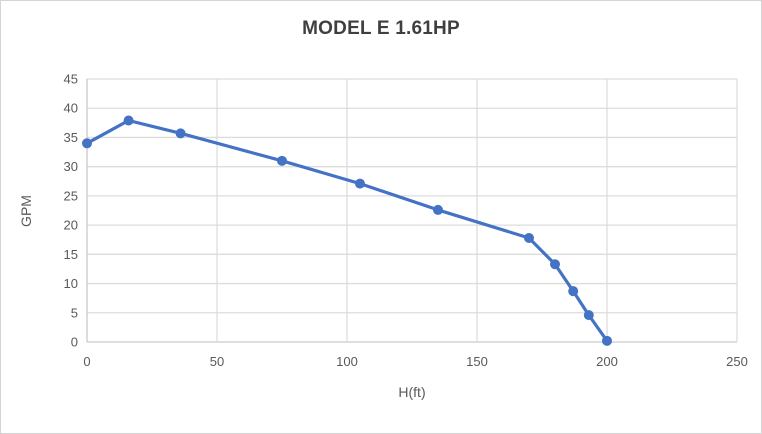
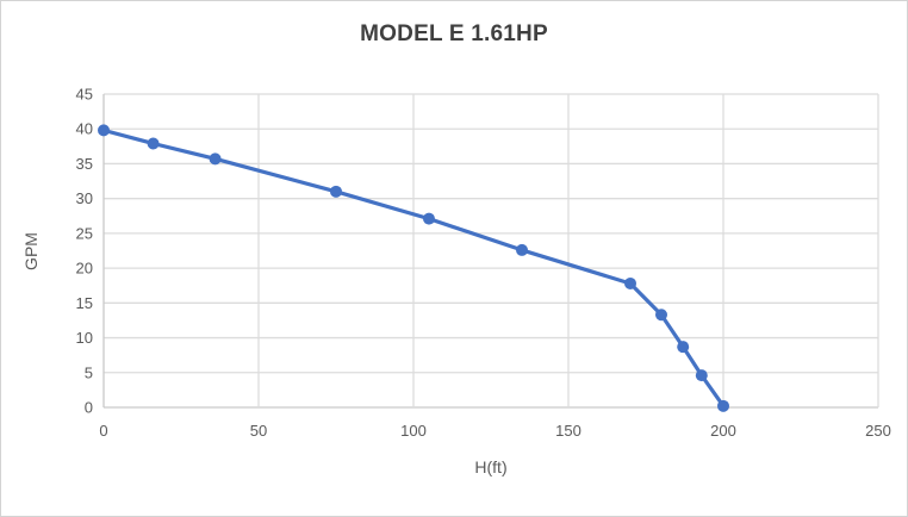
0: 34 -> 40
